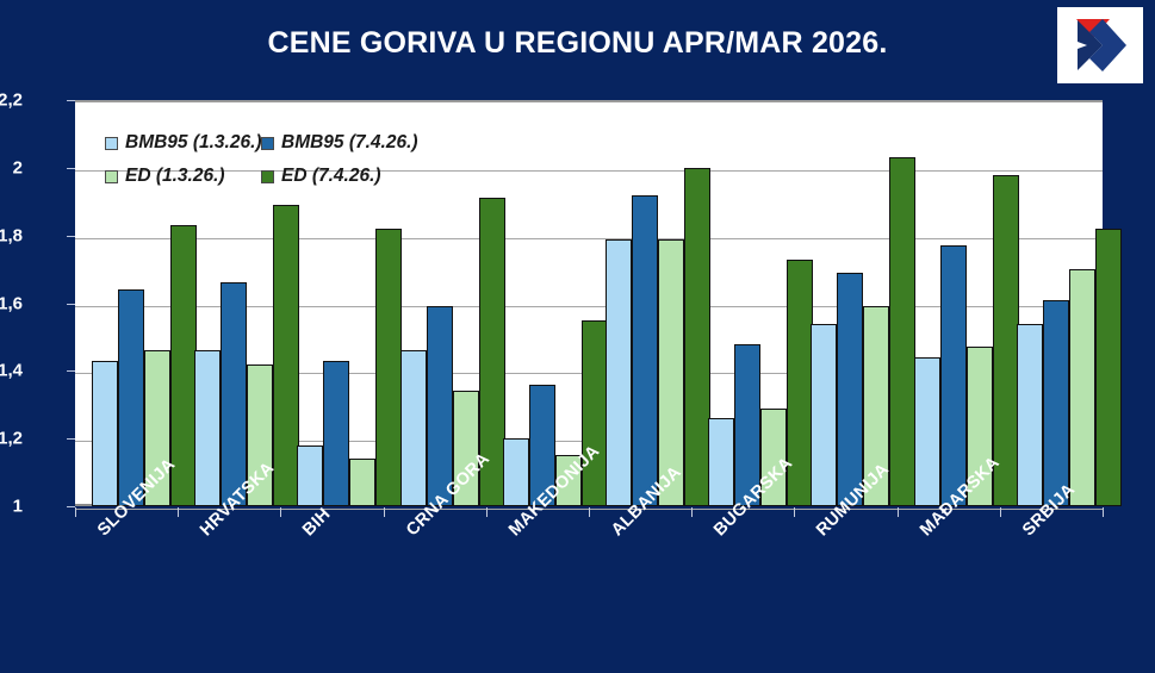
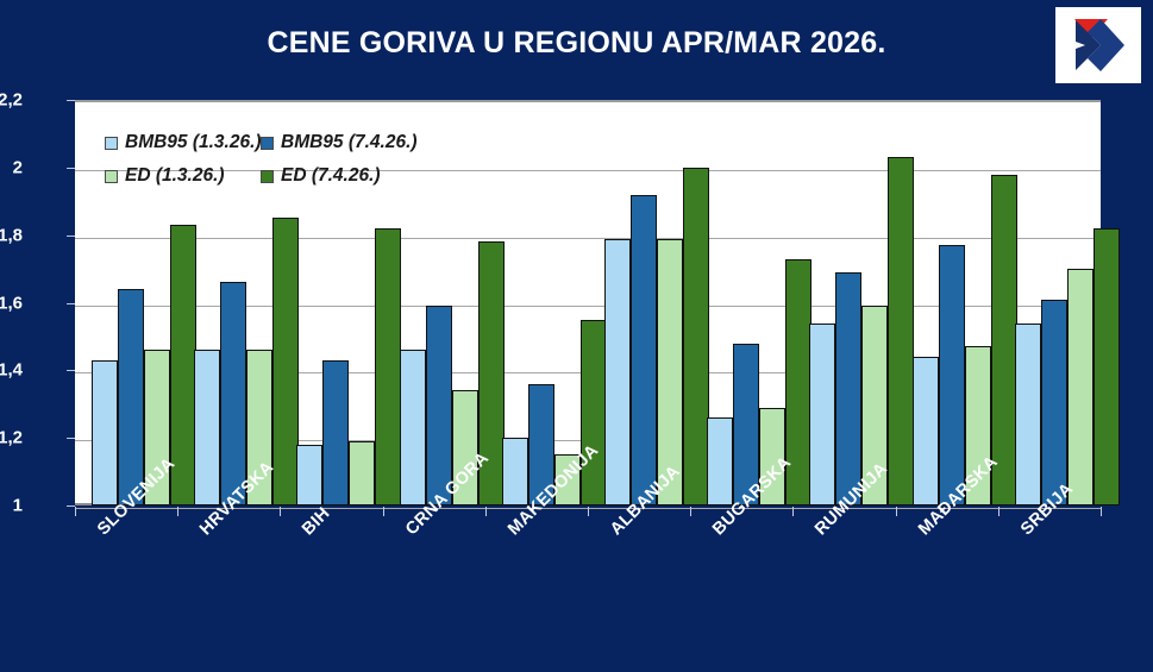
ED (1.3.26.)/HRVATSKA: 1,42 -> 1,46
ED (7.4.26.)/HRVATSKA: 1,89 -> 1,85
ED (1.3.26.)/BIH: 1,14 -> 1,19
ED (7.4.26.)/CRNA GORA: 1,91 -> 1,78
